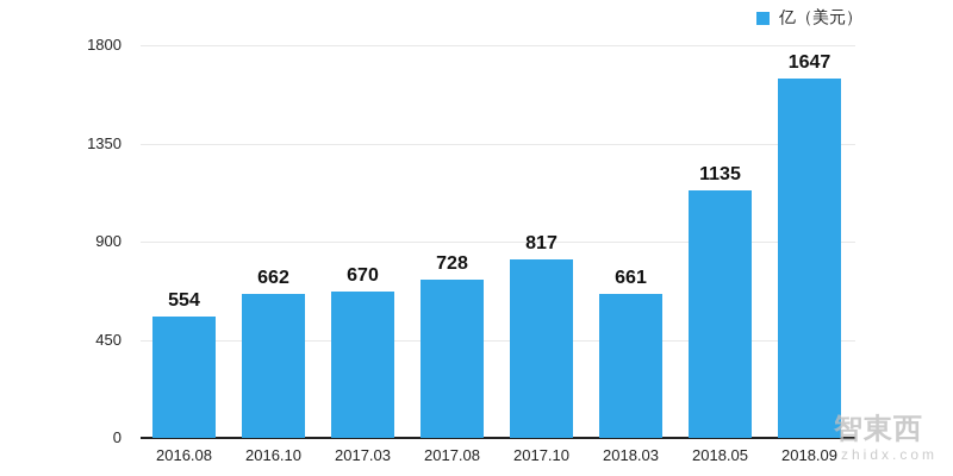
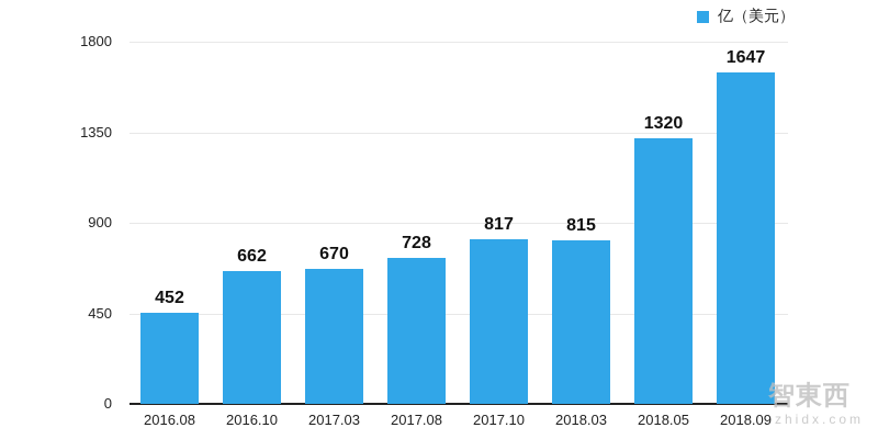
2016.08: 554 -> 452
2018.03: 661 -> 815
2018.05: 1135 -> 1320
